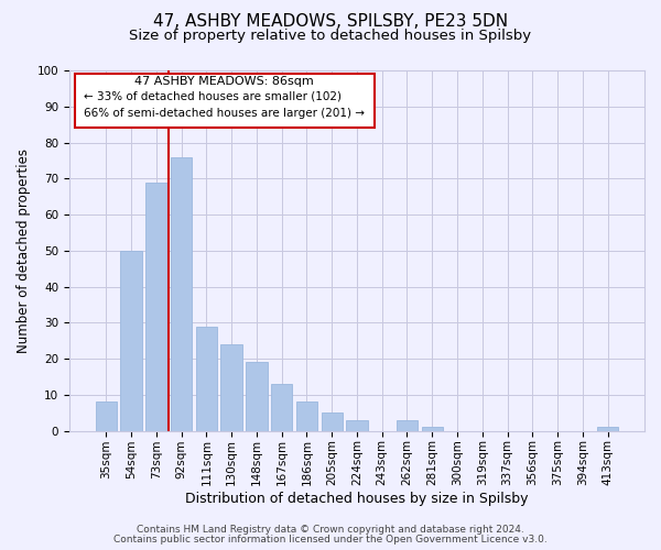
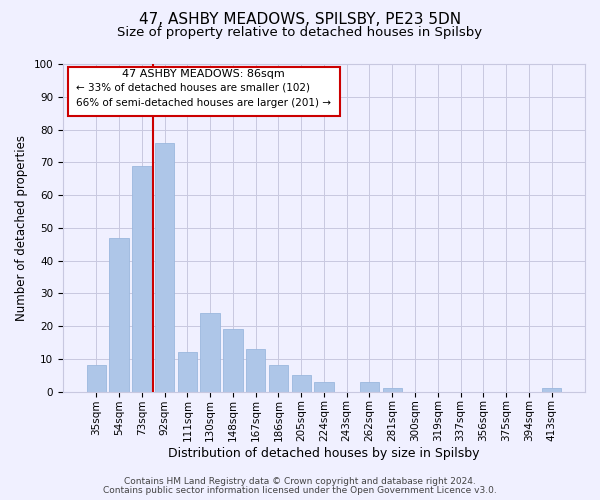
54sqm: 50 -> 47
111sqm: 29 -> 12
